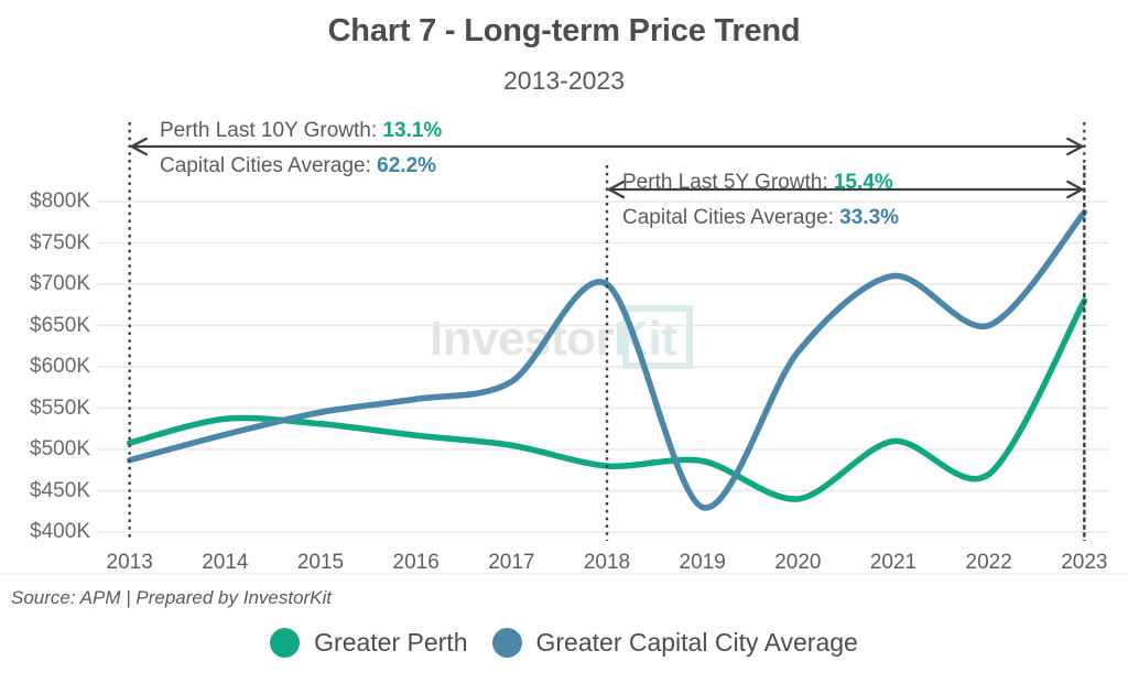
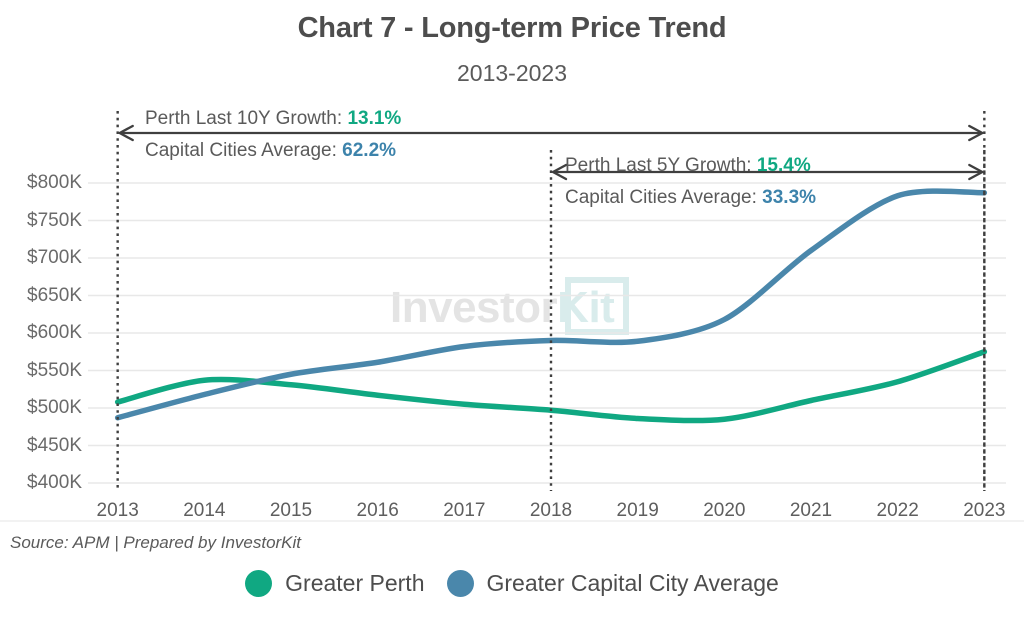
Greater Perth/2018: $480K -> $500K
Greater Capital City Average/2018: $700K -> $590K
Greater Capital City Average/2019: $430K -> $590K
Greater Perth/2020: $440K -> $480K
Greater Perth/2022: $470K -> $540K
Greater Capital City Average/2022: $650K -> $780K
Greater Perth/2023: $680K -> $580K
